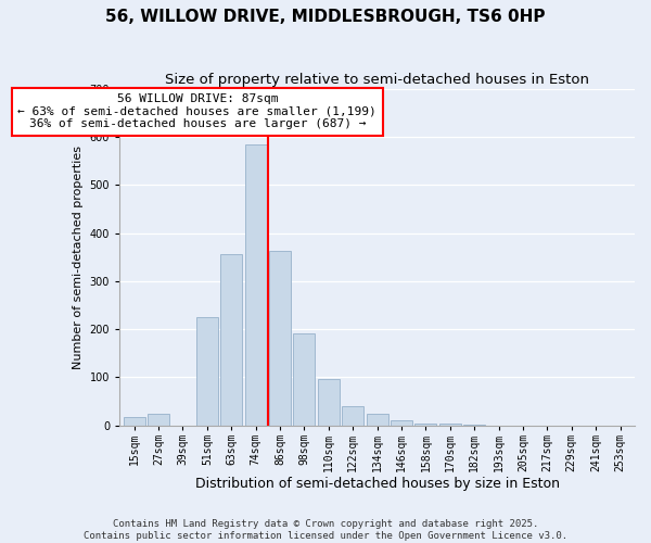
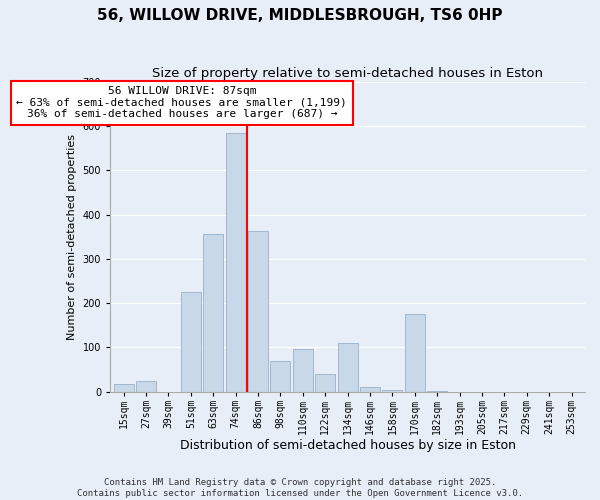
98sqm: 192 -> 70
134sqm: 25 -> 110
170sqm: 3 -> 175
